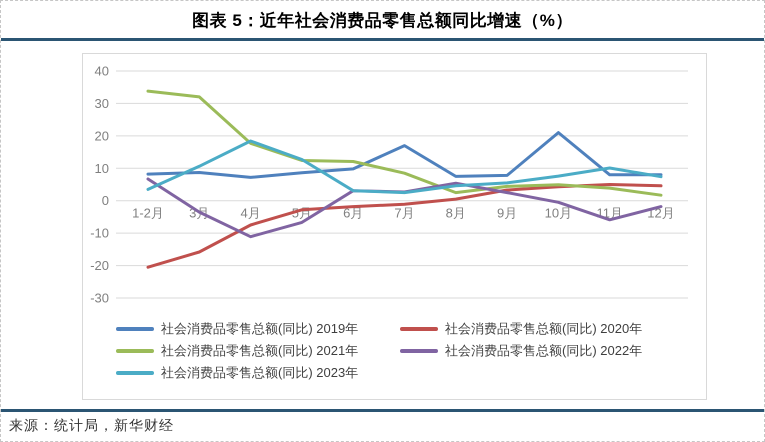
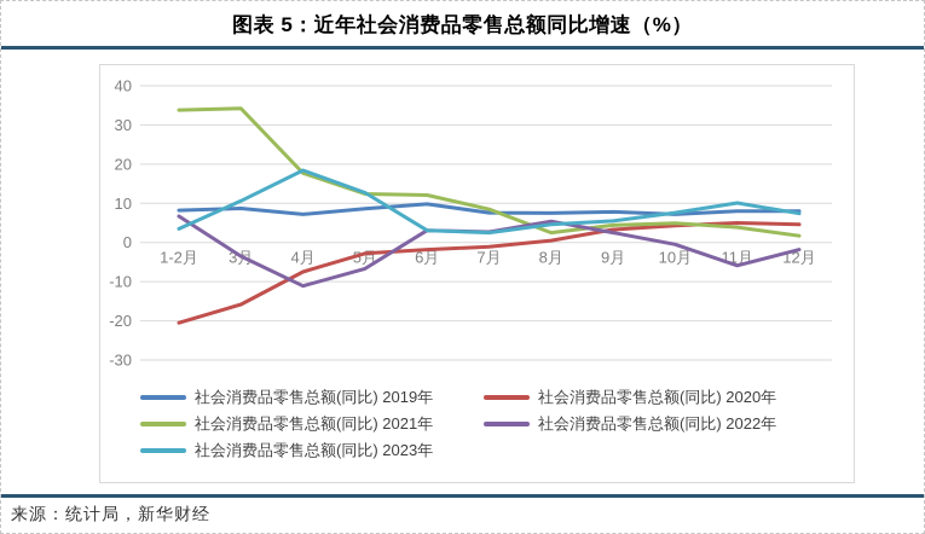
社会消费品零售总额(同比) 2021年/3月: 32 -> 34
社会消费品零售总额(同比) 2019年/7月: 17 -> 8
社会消费品零售总额(同比) 2019年/10月: 21 -> 7
